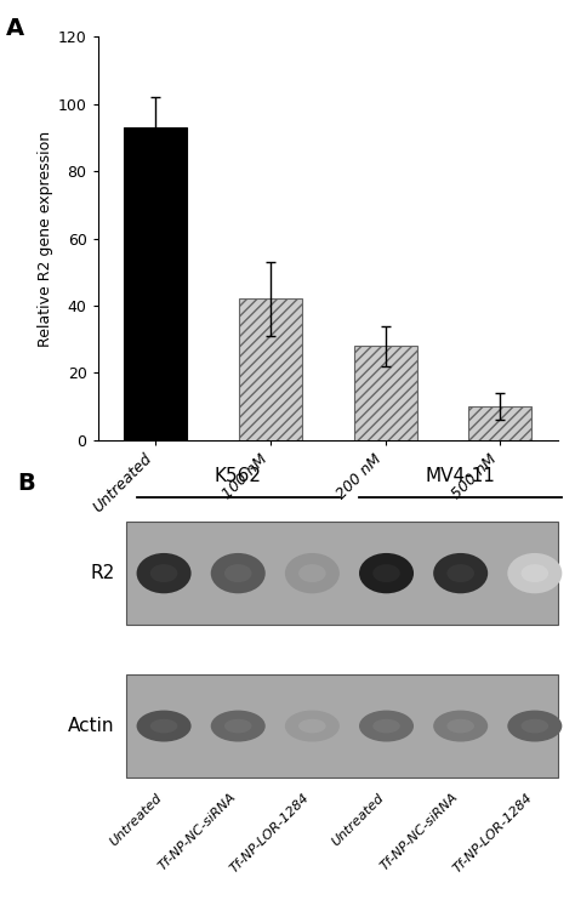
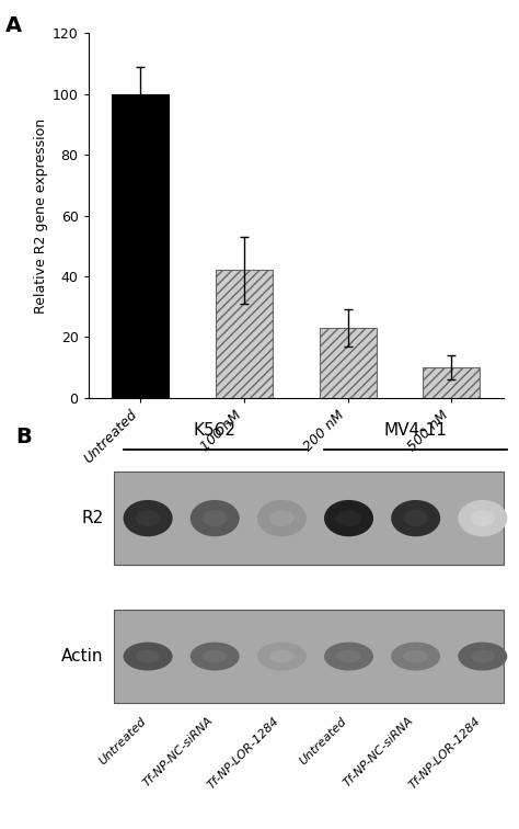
Untreated: 93 -> 100
200 nM: 28 -> 23
